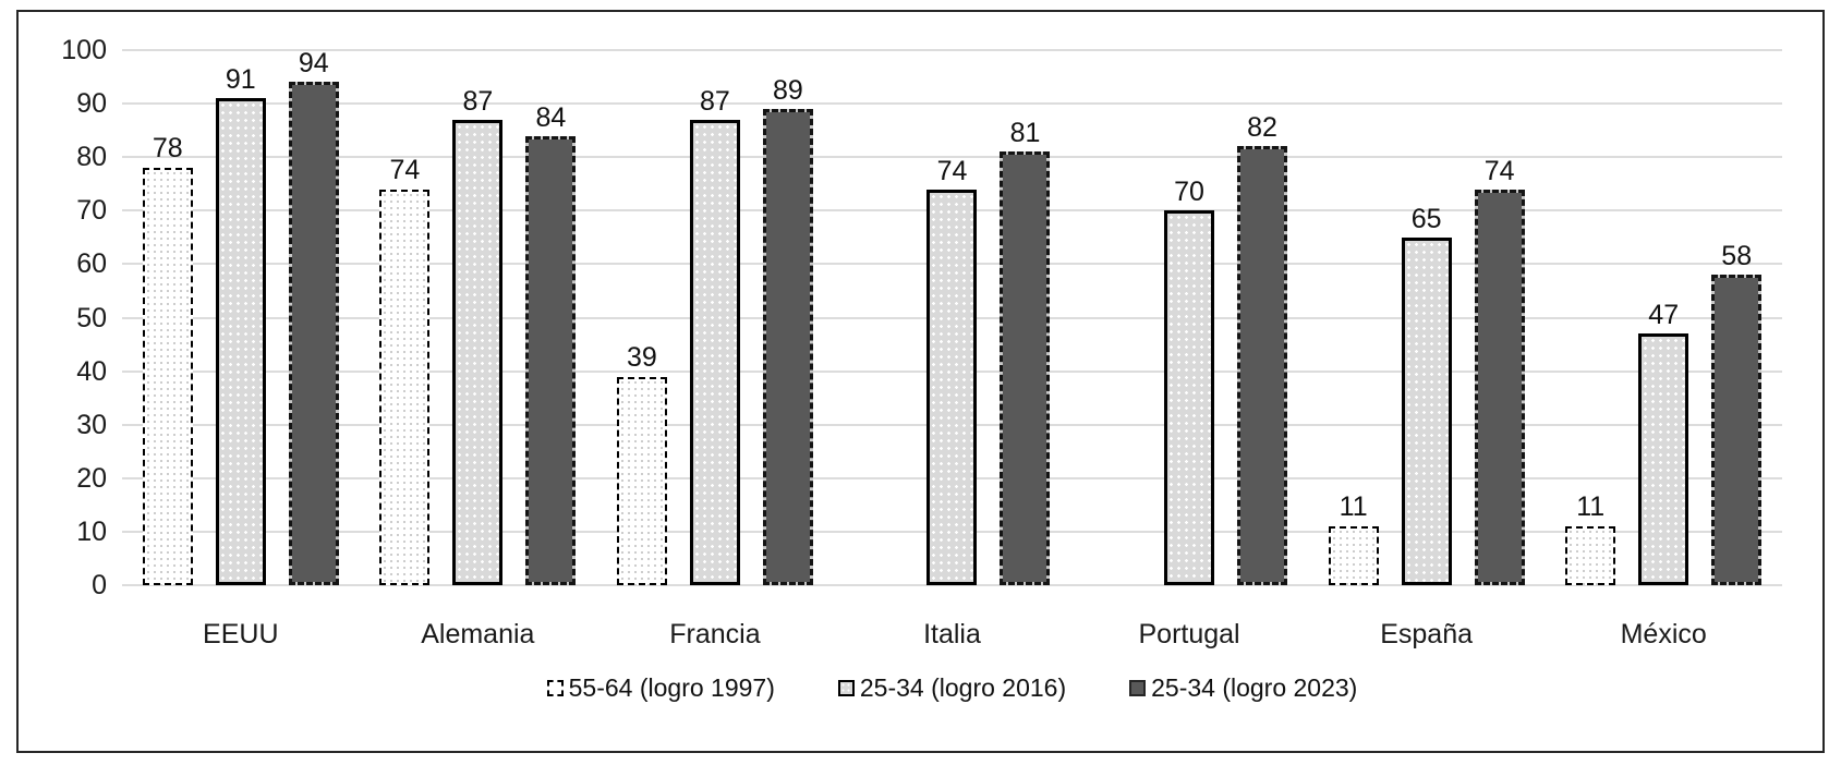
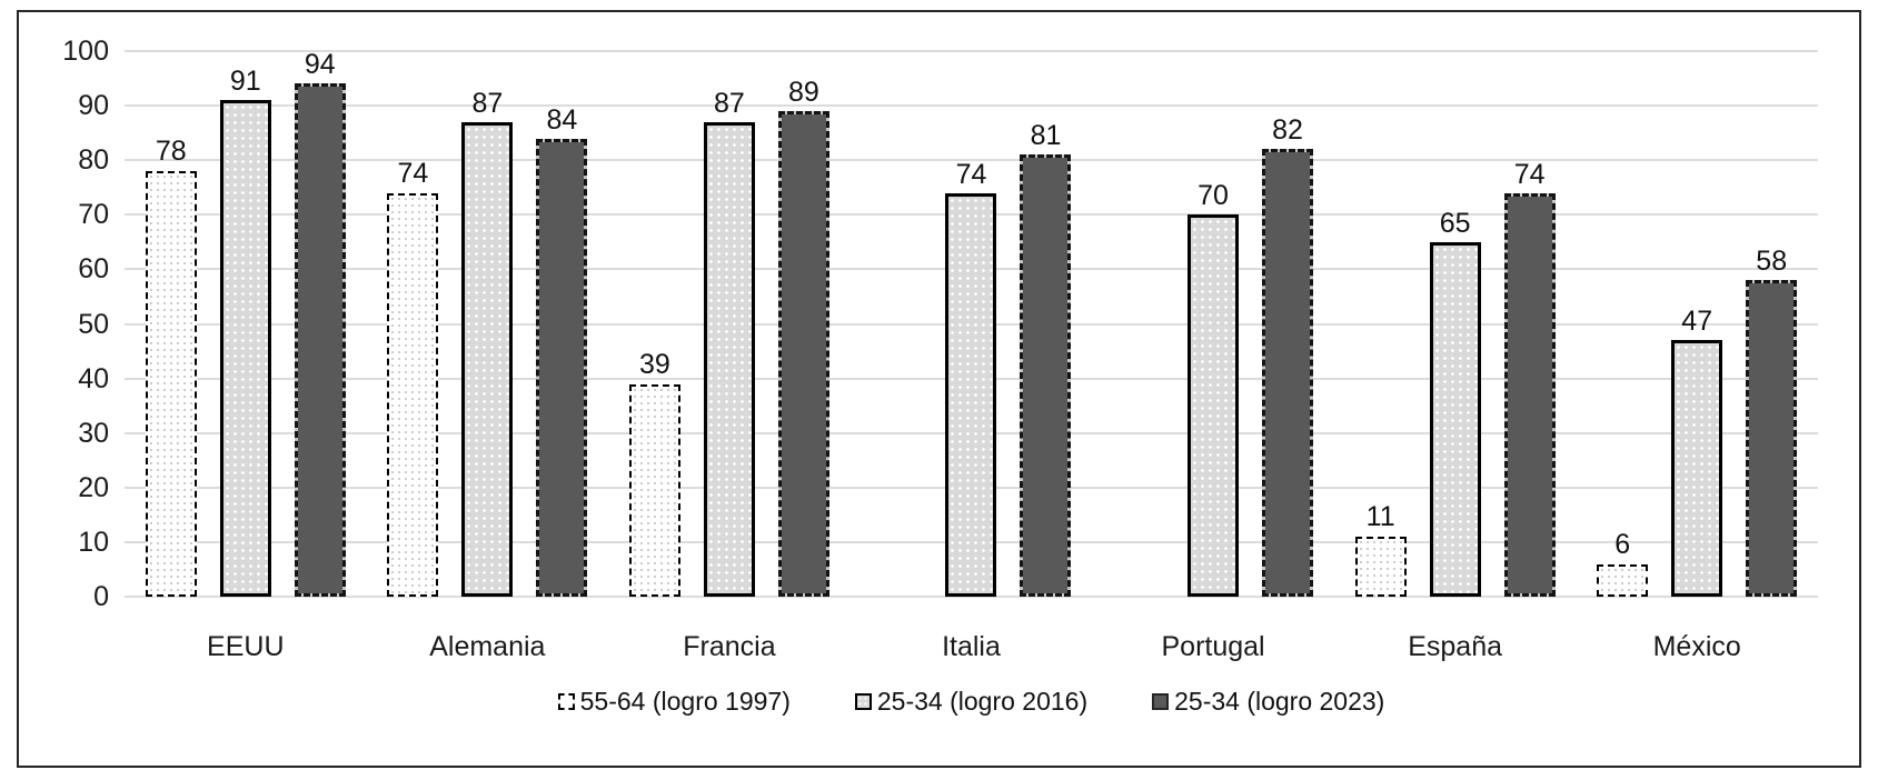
55-64 (logro 1997)/México: 11 -> 6
